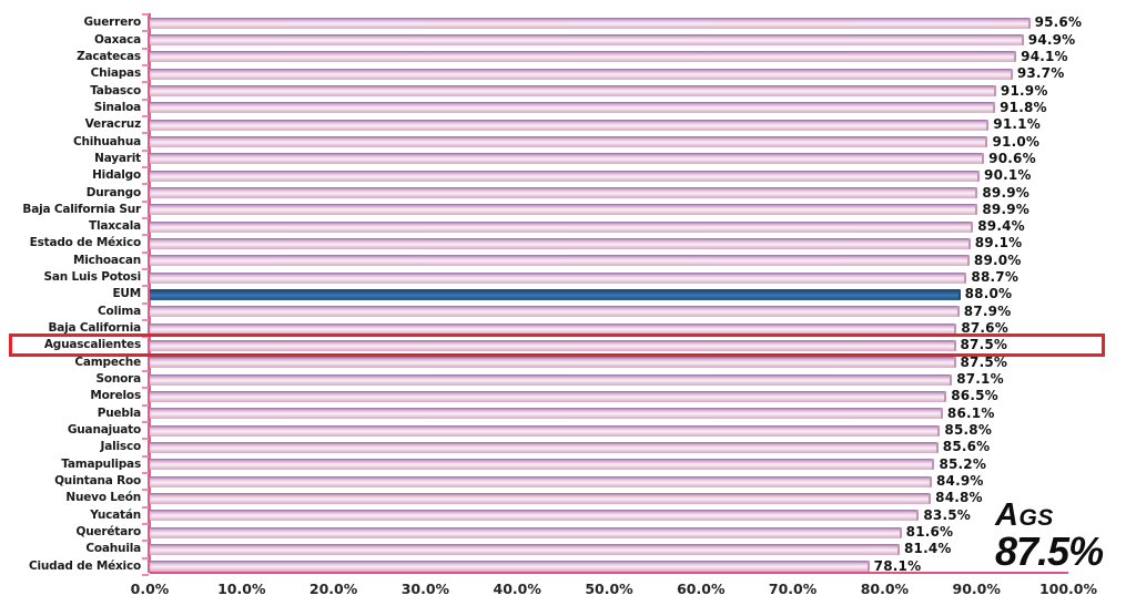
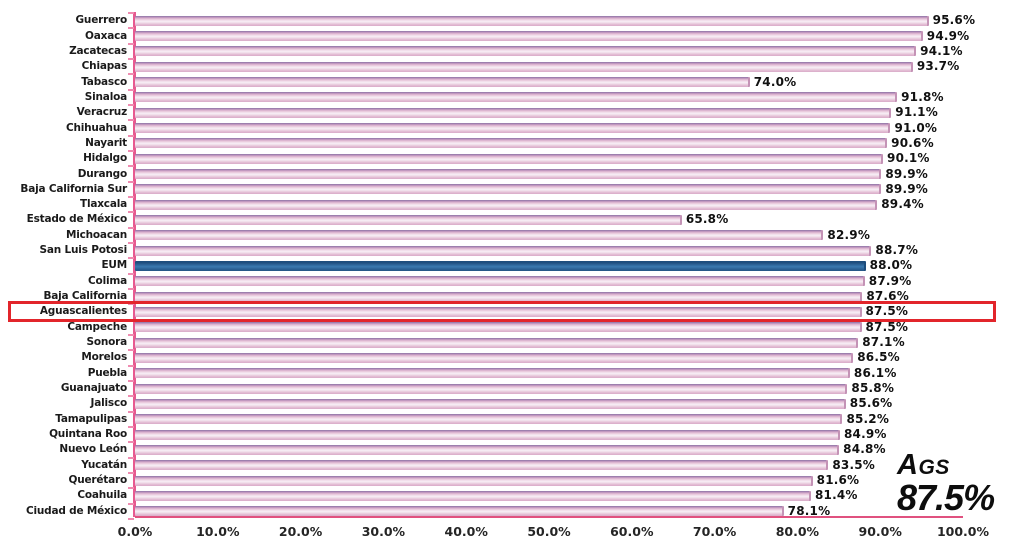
Tabasco: 91.9% -> 74.0%
Estado de México: 89.1% -> 65.8%
Michoacan: 89.0% -> 82.9%
